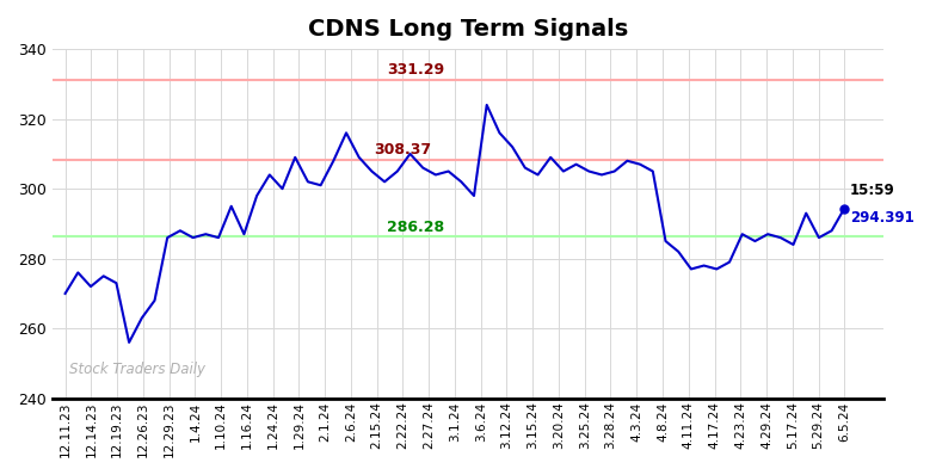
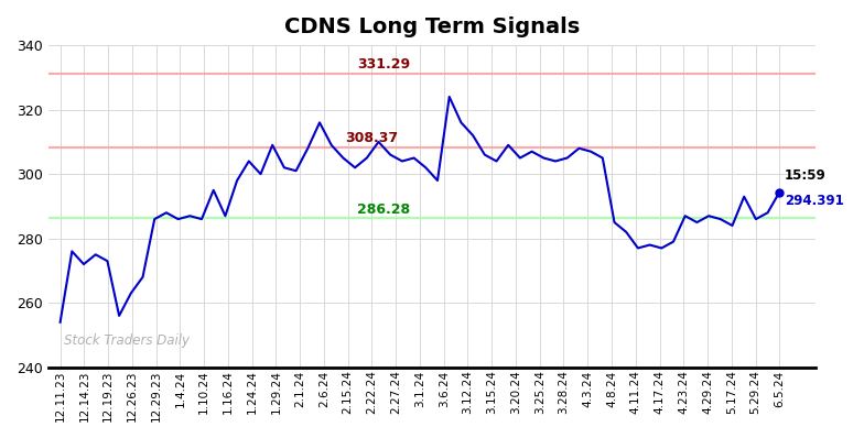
12.11.23: 270.0 -> 254.0
